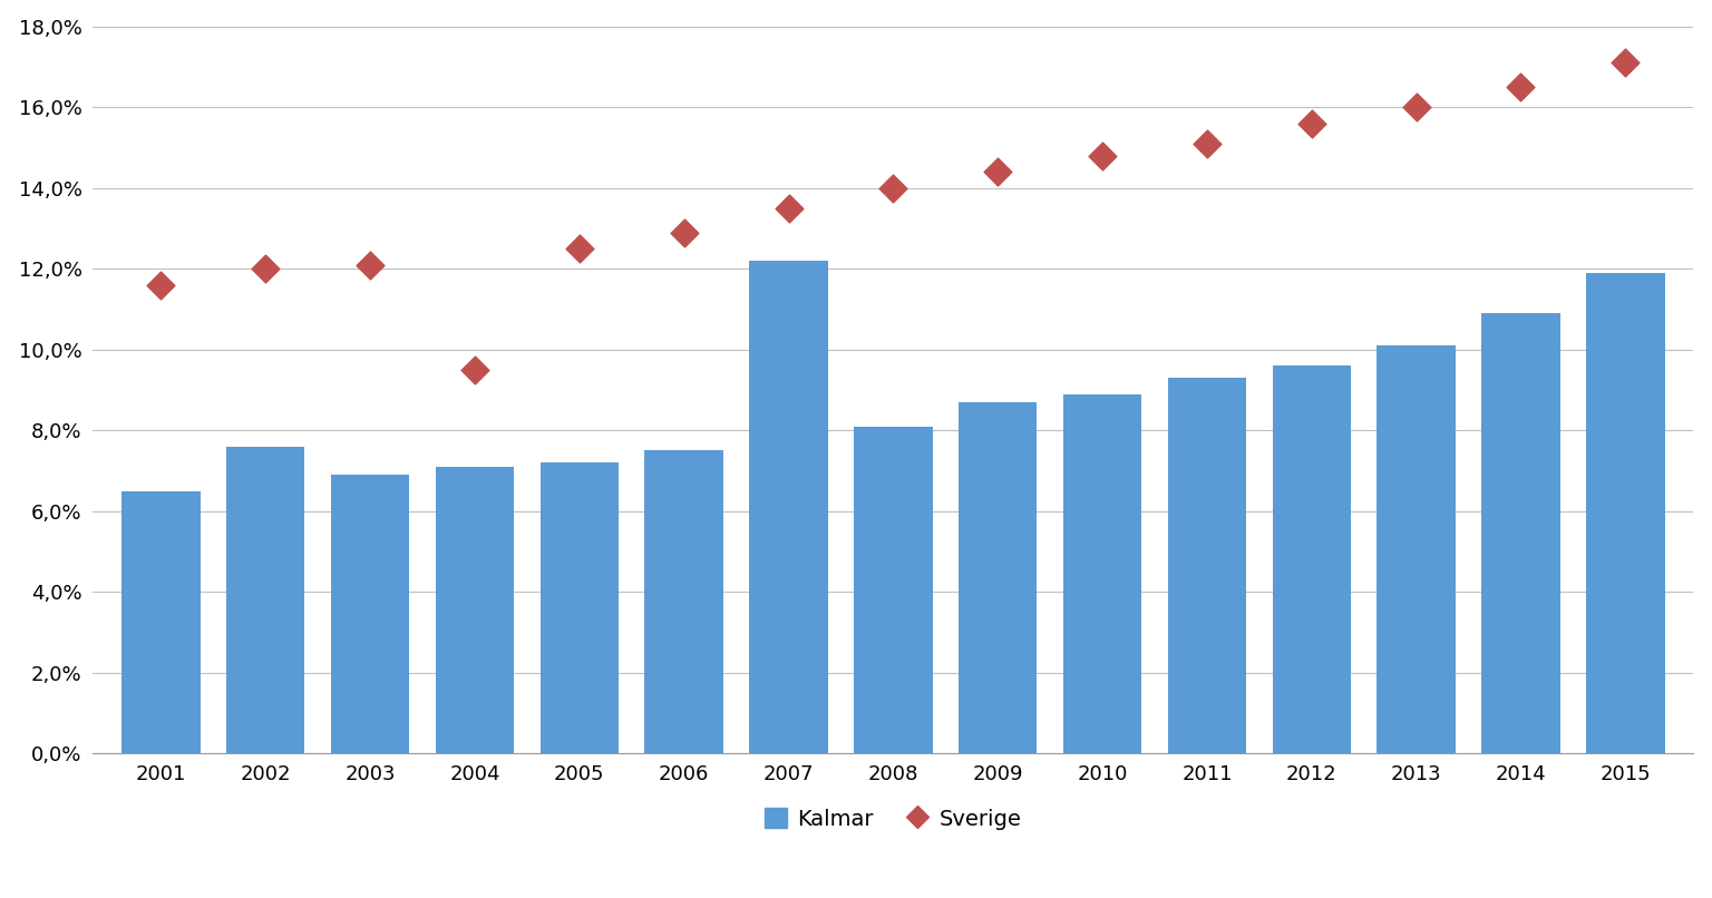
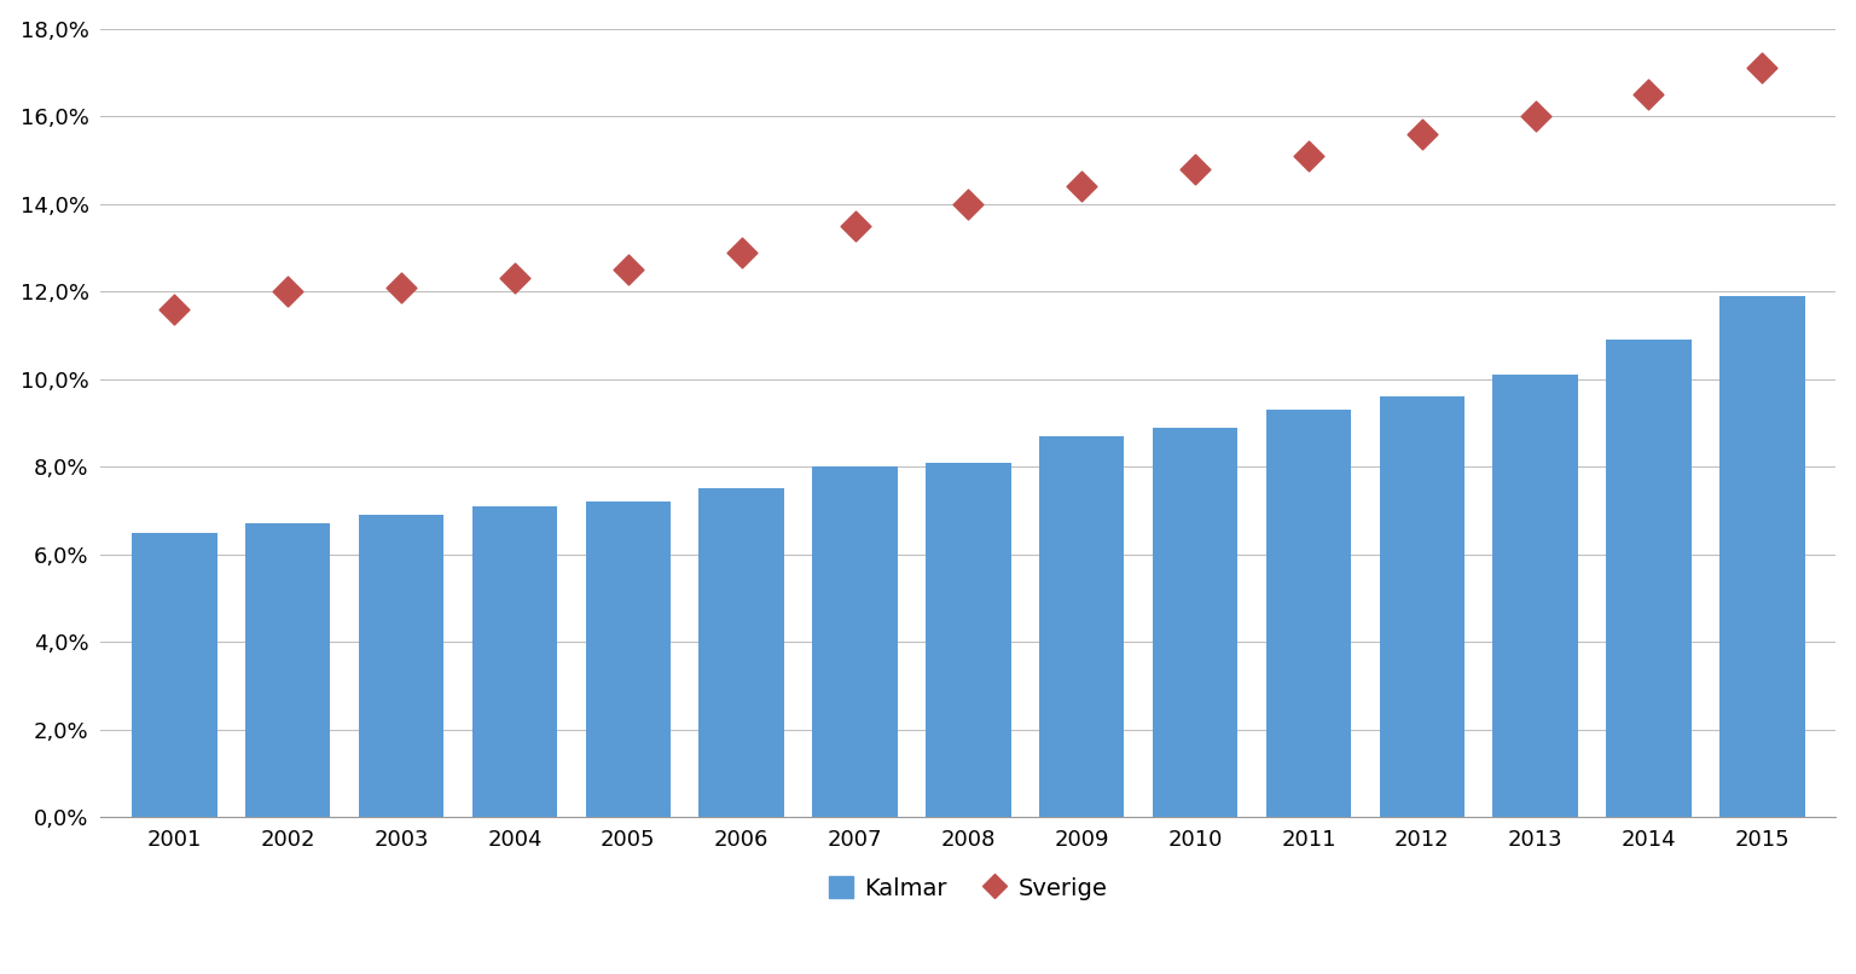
Kalmar/2002: 7,6% -> 6,7%
Sverige/2004: 9,5% -> 12,3%
Kalmar/2007: 12,2% -> 8,0%
